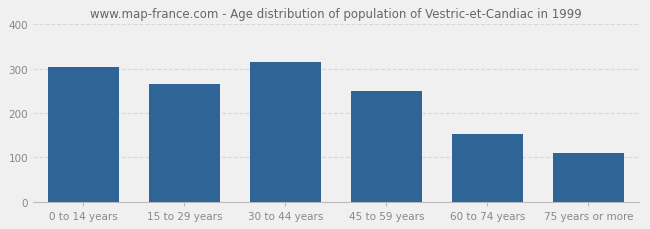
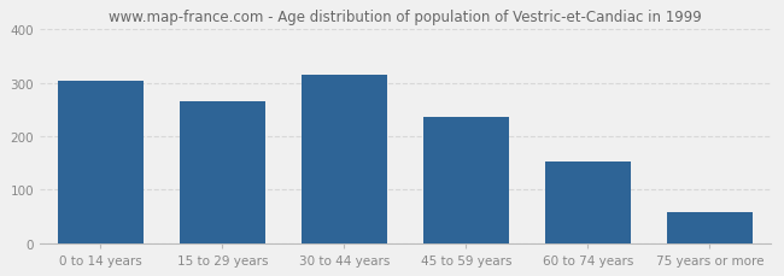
45 to 59 years: 250 -> 236
75 years or more: 110 -> 58
